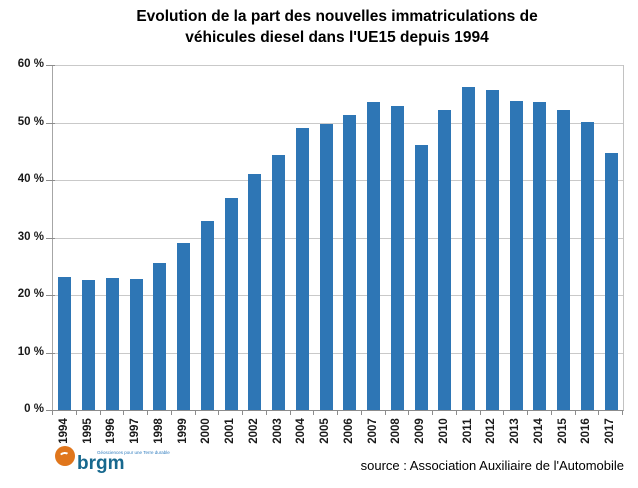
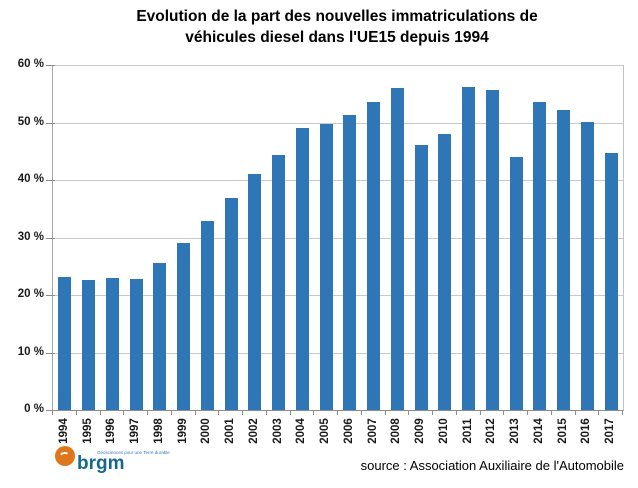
2008: 53% -> 56%
2010: 52% -> 48%
2013: 54% -> 44%
